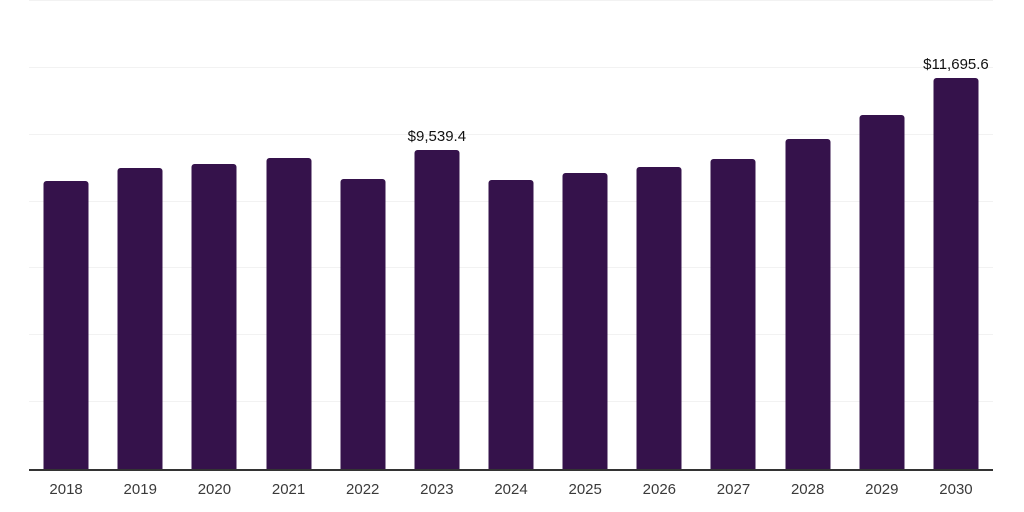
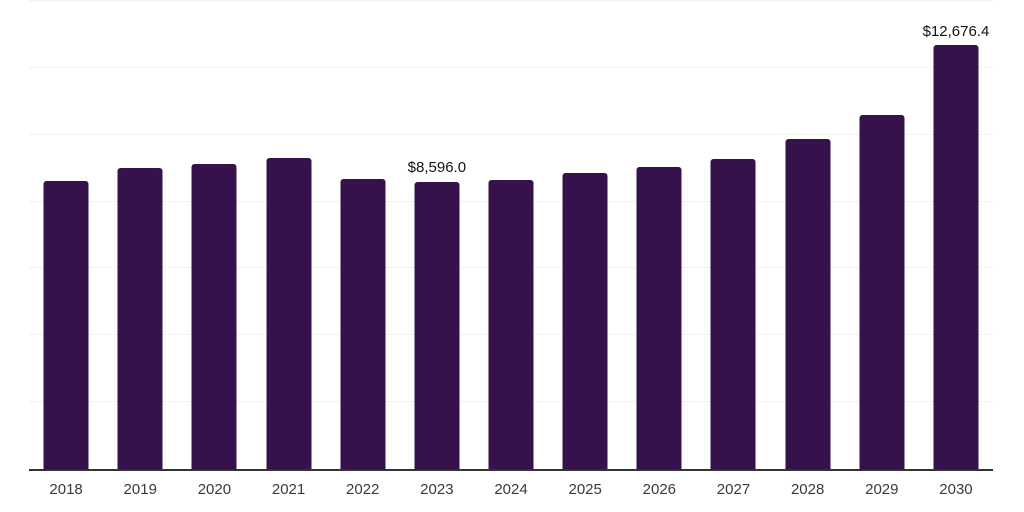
2023: $9,539.4 -> $8,596.0
2030: $11,695.6 -> $12,676.4
